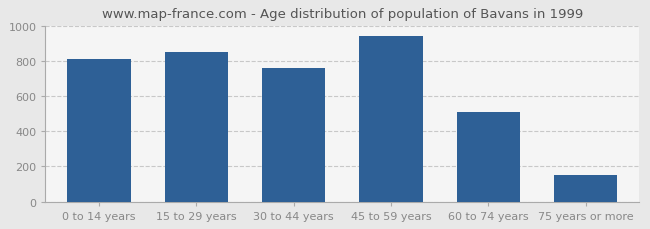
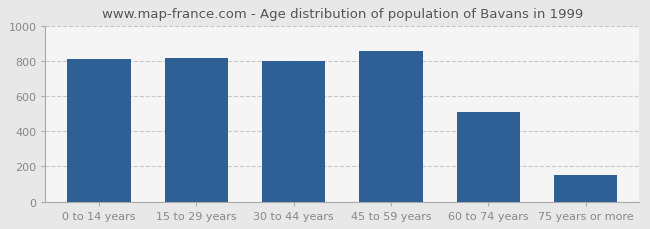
15 to 29 years: 850 -> 820
30 to 44 years: 760 -> 800
45 to 59 years: 940 -> 860
